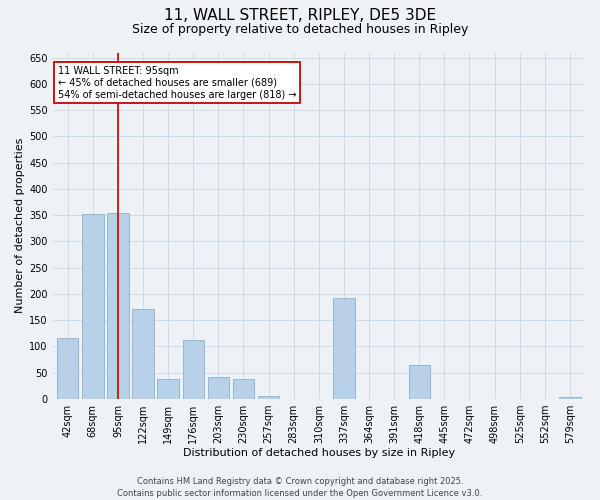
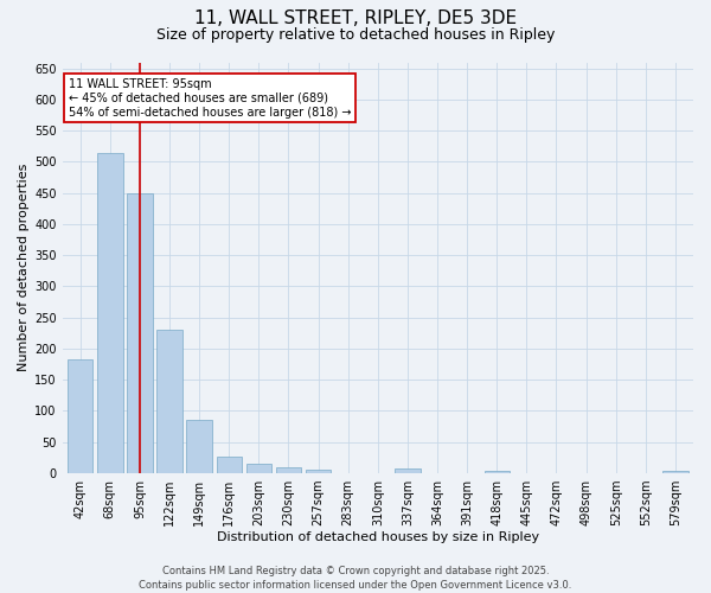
42sqm: 116 -> 182
68sqm: 352 -> 515
95sqm: 354 -> 450
122sqm: 172 -> 230
149sqm: 38 -> 85
176sqm: 112 -> 26
203sqm: 42 -> 15
230sqm: 38 -> 9
337sqm: 192 -> 8
418sqm: 64 -> 4
